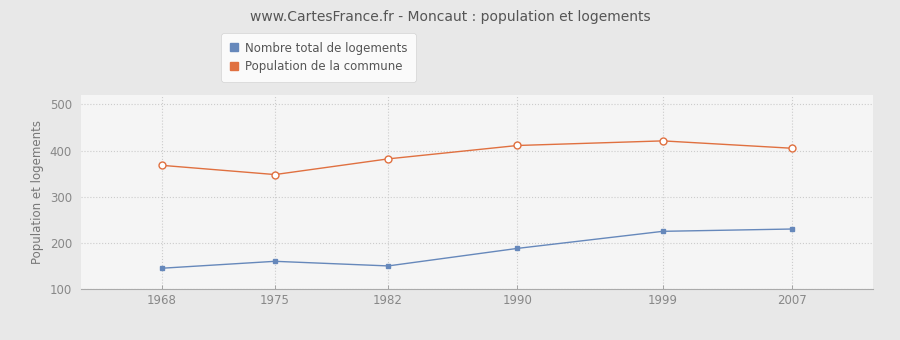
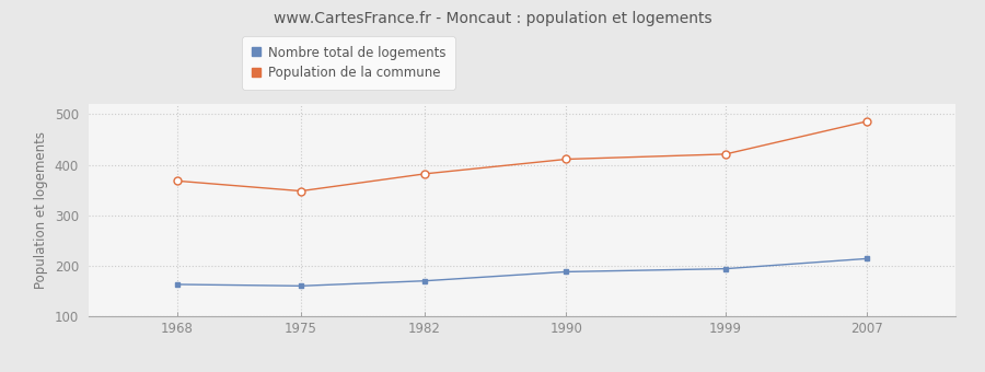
Nombre total de logements/1968: 145 -> 163
Nombre total de logements/1982: 150 -> 170
Nombre total de logements/1999: 225 -> 194
Nombre total de logements/2007: 230 -> 214
Population de la commune/2007: 405 -> 486
